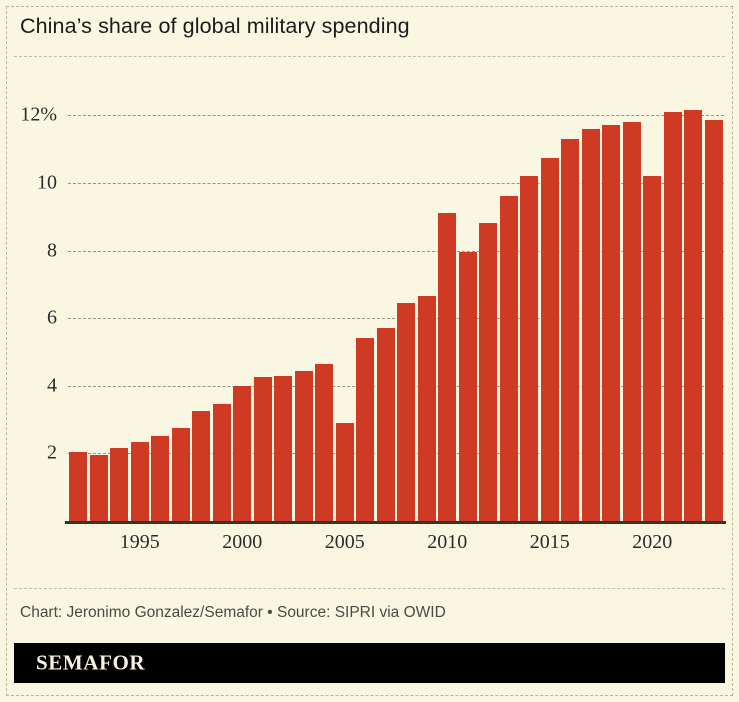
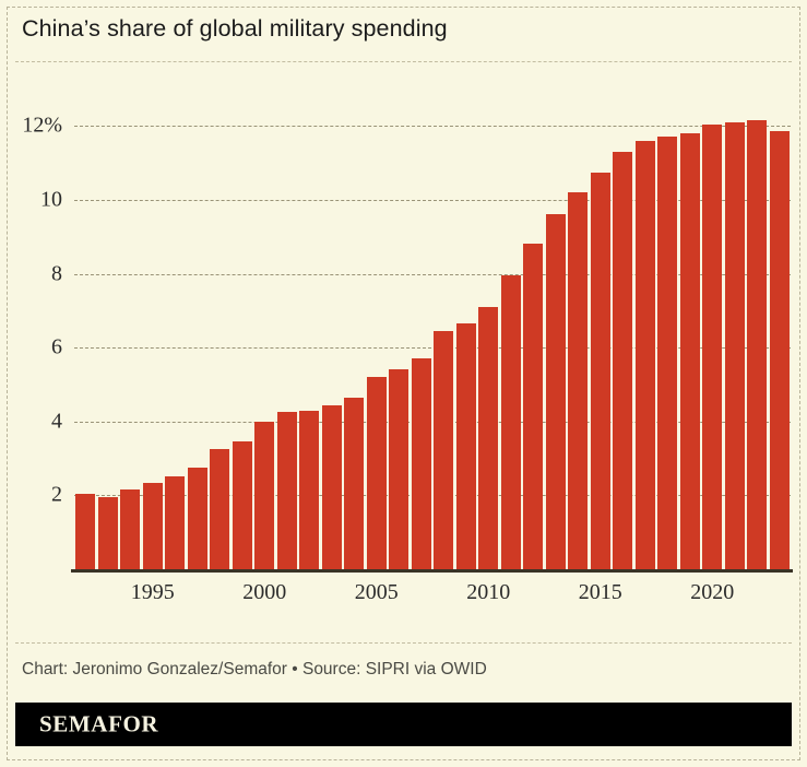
2005: 2.9% -> 5.2%
2010: 9.1% -> 7.1%
2020: 10.2% -> 12.1%
